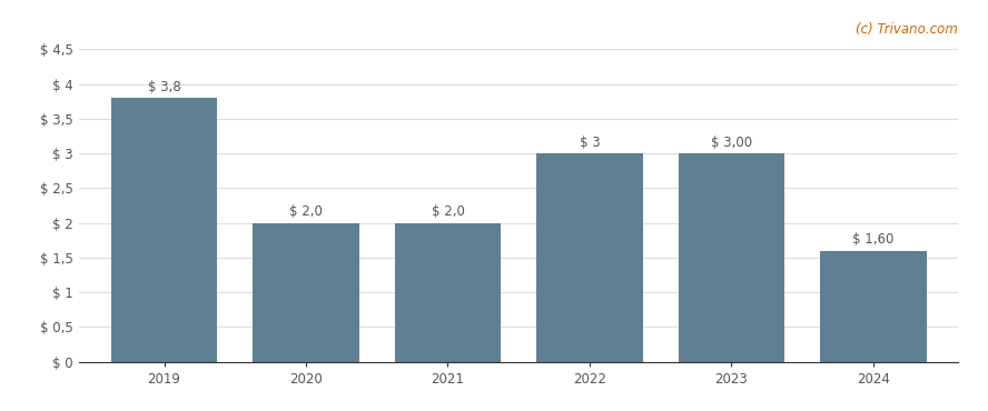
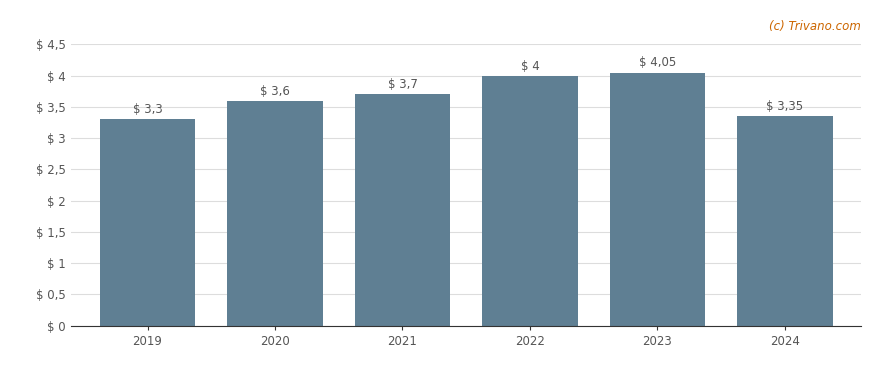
2019: 3,8 -> 3,3
2020: 2,0 -> 3,6
2021: 2,0 -> 3,7
2022: 3 -> 4
2023: 3,00 -> 4,05
2024: 1,60 -> 3,35
